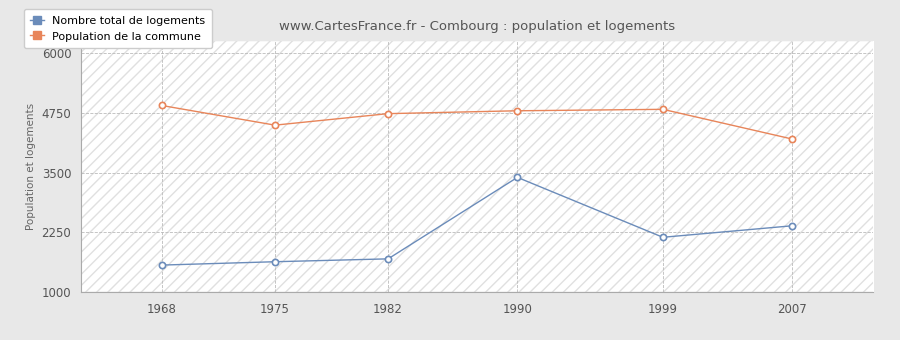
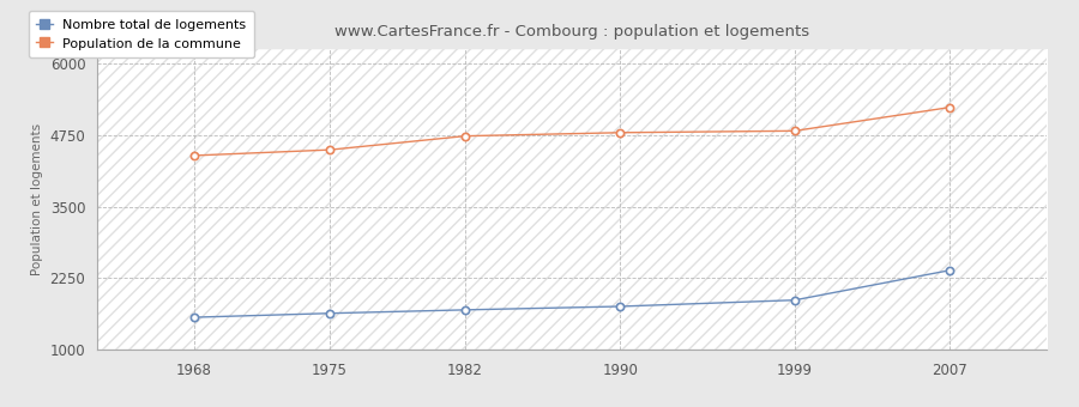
Population de la commune/1968: 4900 -> 4390
Nombre total de logements/1990: 3400 -> 1760
Nombre total de logements/1999: 2150 -> 1870
Population de la commune/2007: 4200 -> 5230
